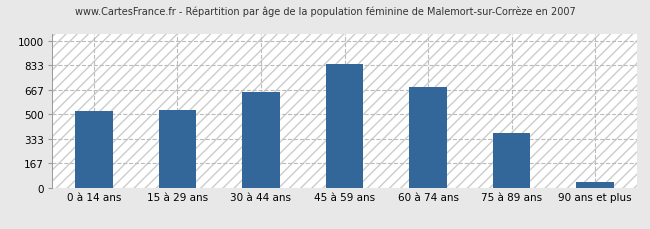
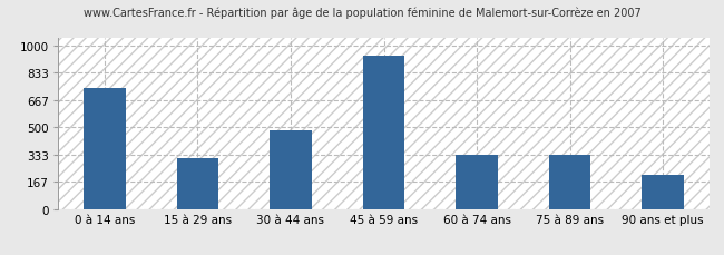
0 à 14 ans: 520 -> 740
15 à 29 ans: 530 -> 310
30 à 44 ans: 650 -> 480
45 à 59 ans: 840 -> 940
60 à 74 ans: 680 -> 330
75 à 89 ans: 370 -> 330
90 ans et plus: 40 -> 210
